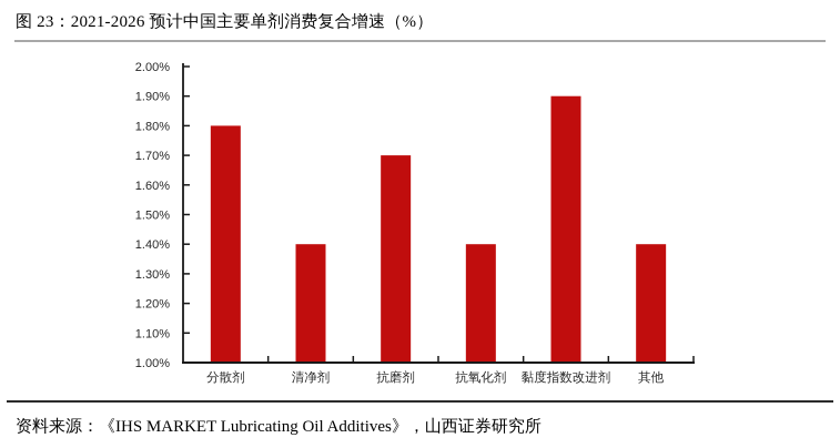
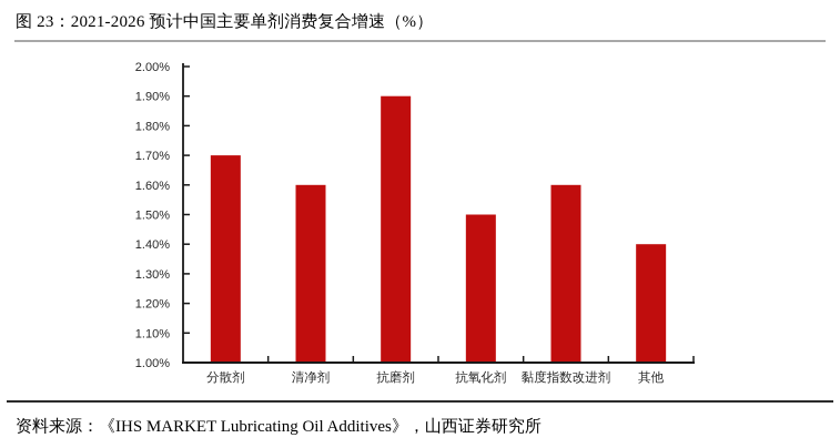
分散剂: 1.8% -> 1.7%
清净剂: 1.4% -> 1.6%
抗磨剂: 1.7% -> 1.9%
抗氧化剂: 1.4% -> 1.5%
黏度指数改进剂: 1.9% -> 1.6%
